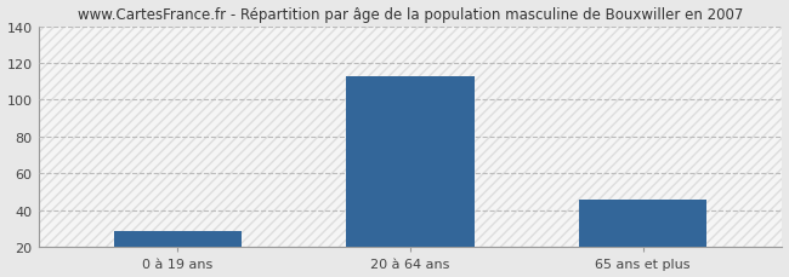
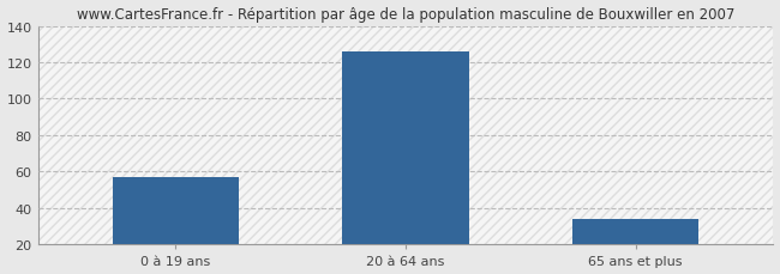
0 à 19 ans: 29 -> 57
20 à 64 ans: 113 -> 126
65 ans et plus: 46 -> 34
